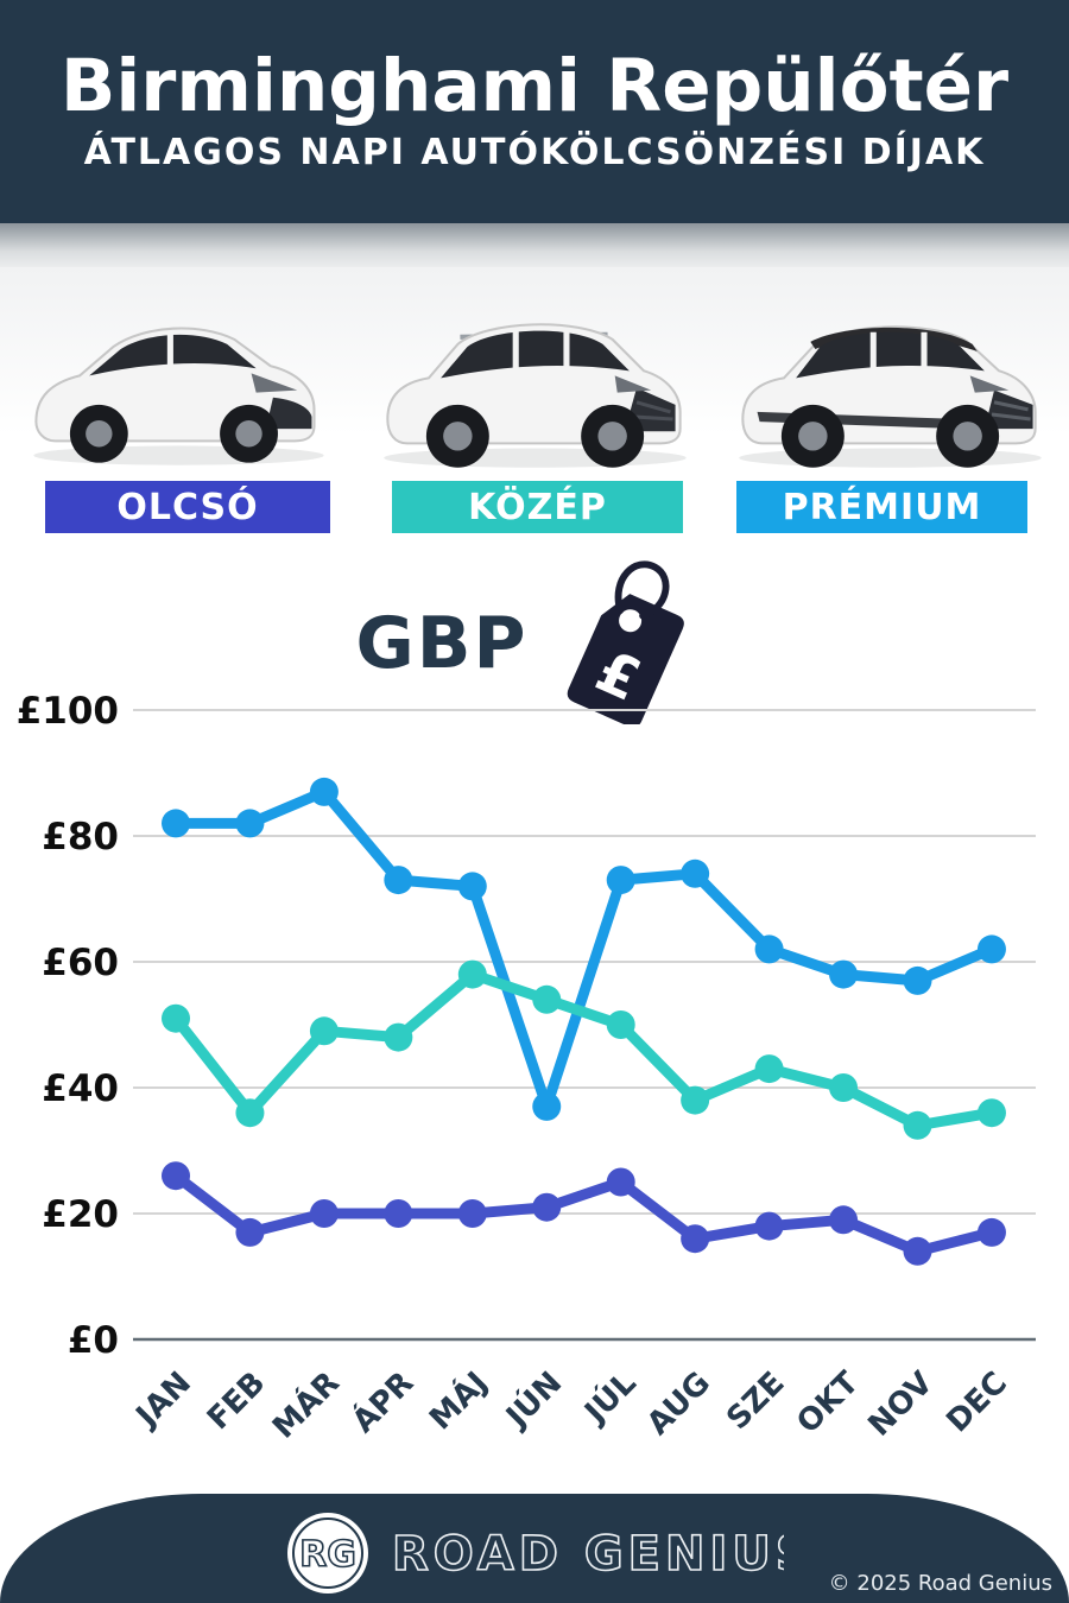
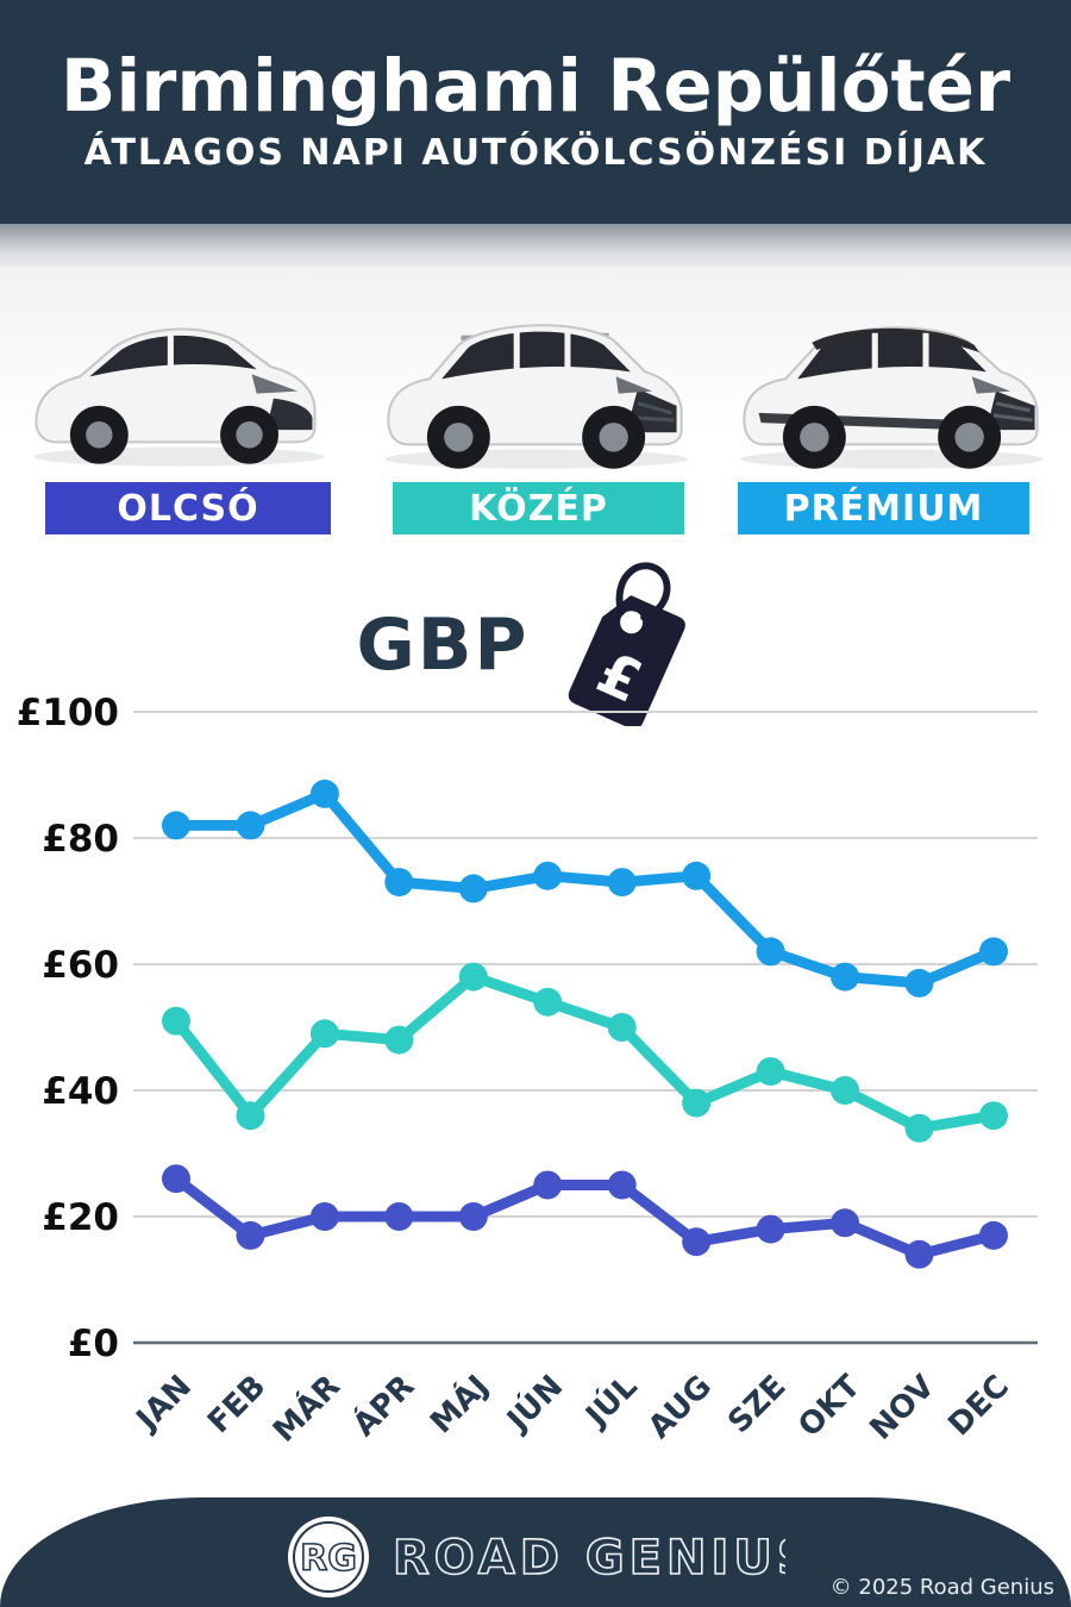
PRÉMIUM/JÚN: £37 -> £74
OLCSÓ/JÚN: £21 -> £25
